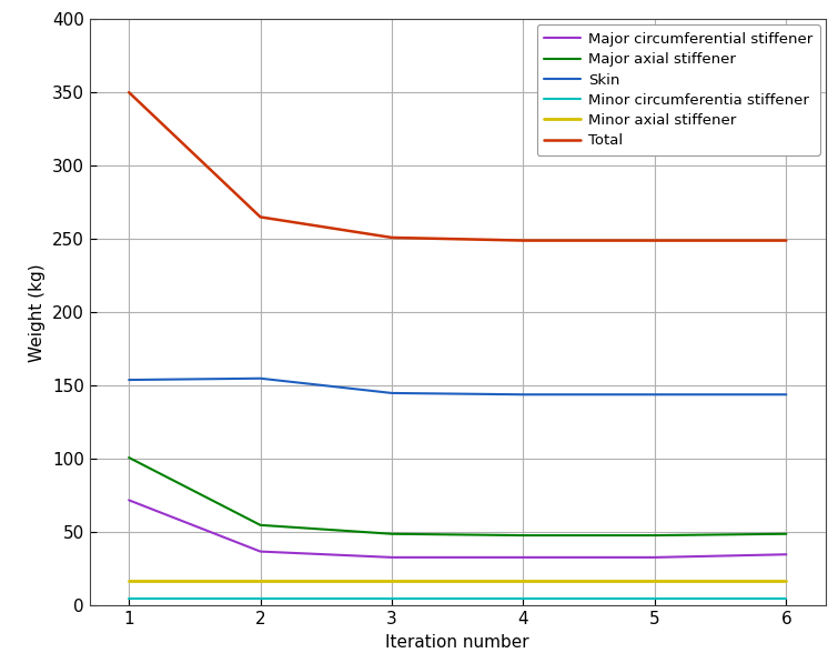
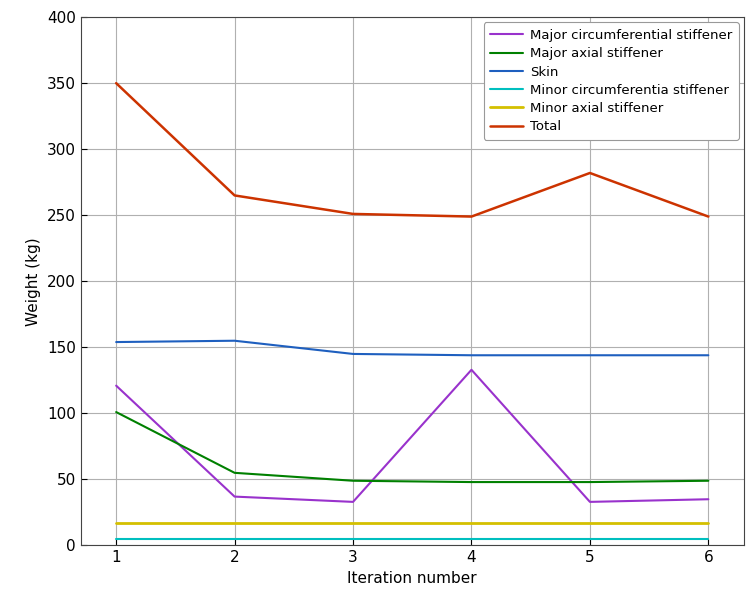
Major circumferential stiffener/1: 72 -> 121
Major circumferential stiffener/4: 33 -> 133
Total/5: 249 -> 282
